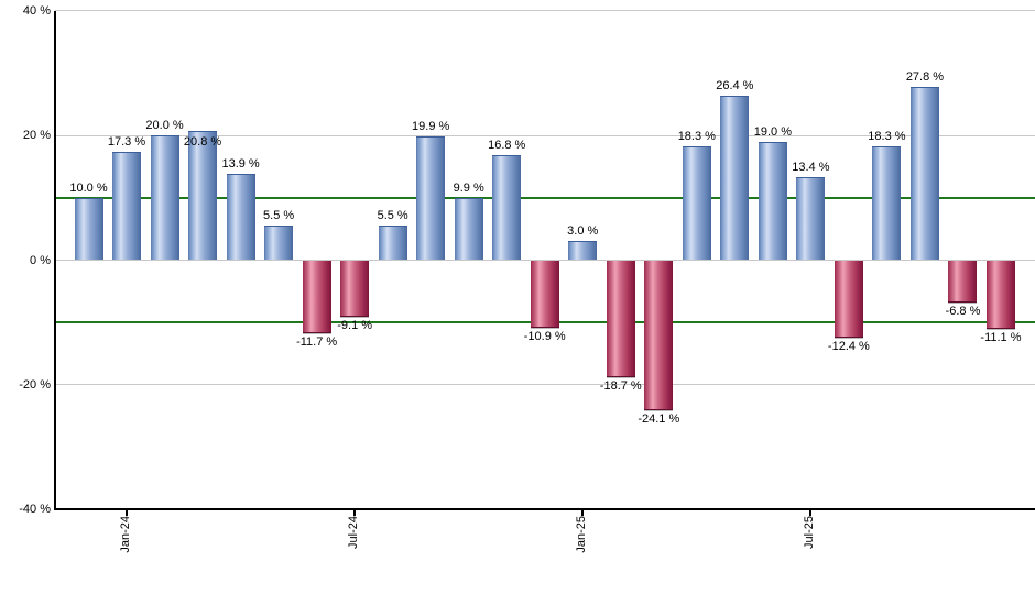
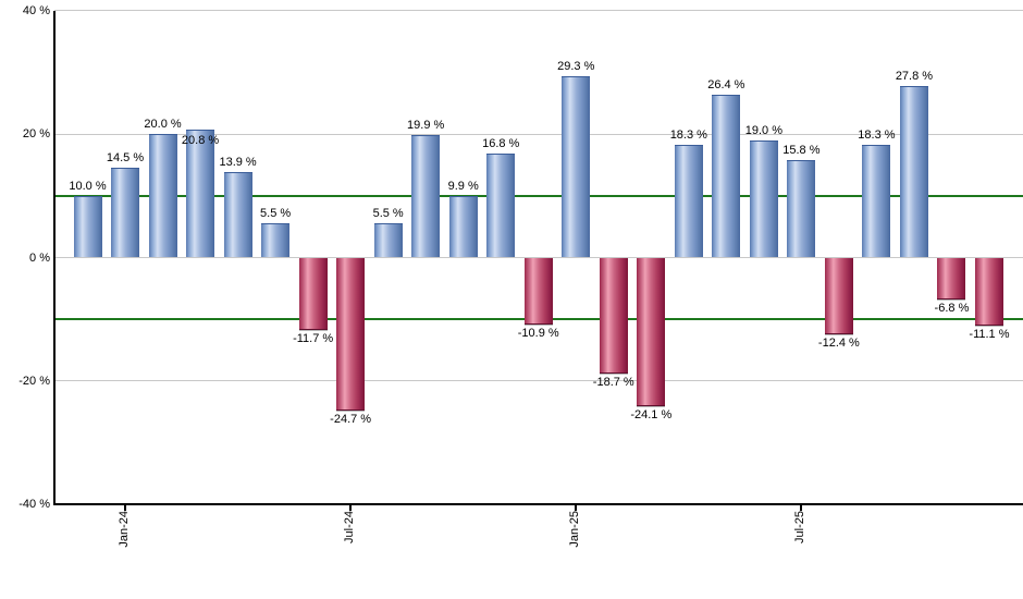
Jan-24: 17.3 -> 14.5
Jul-24: -9.1 -> -24.7
Jan-25: 3.0 -> 29.3
Jul-25: 13.4 -> 15.8
